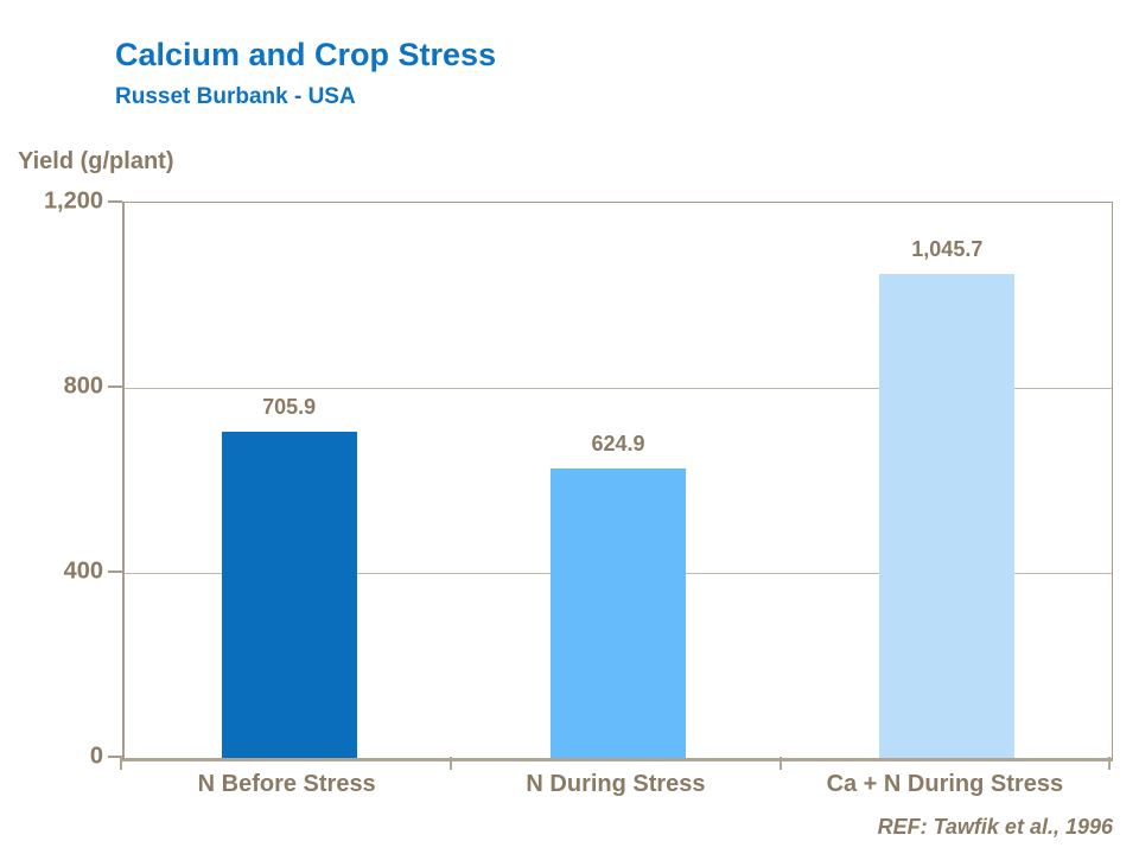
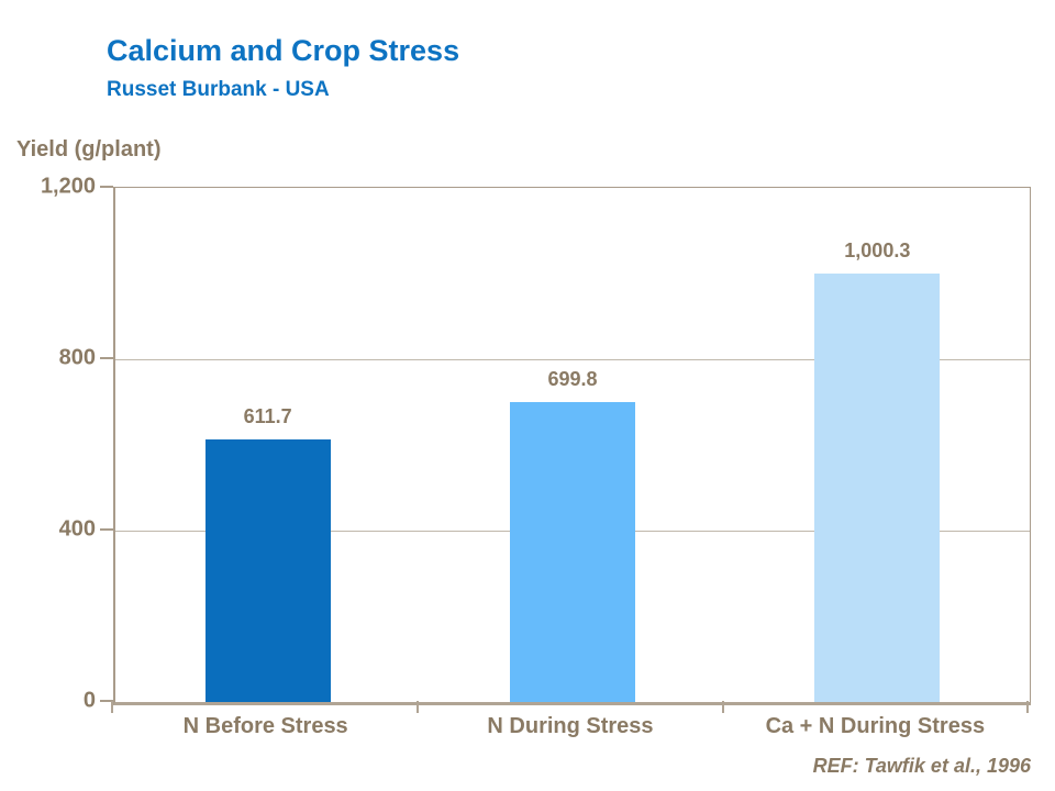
N Before Stress: 705.9 -> 611.7
N During Stress: 624.9 -> 699.8
Ca + N During Stress: 1,045.7 -> 1,000.3
